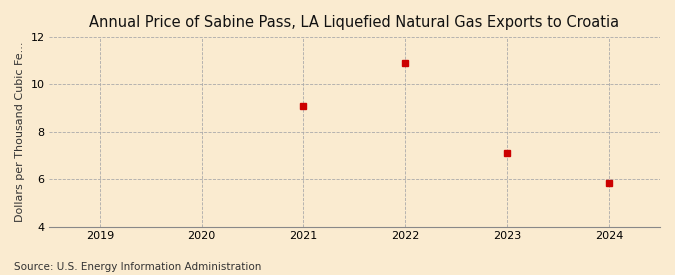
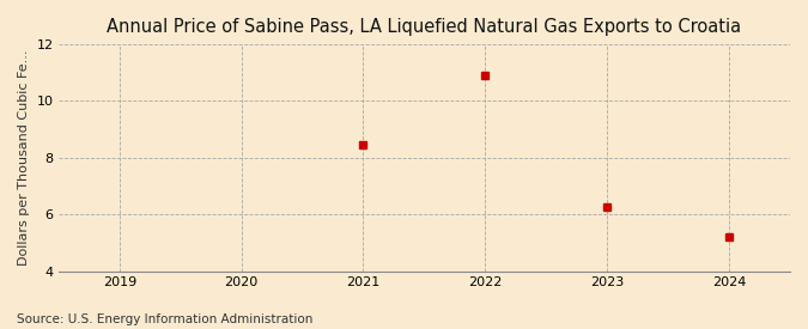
2021: 9.10 -> 8.44
2023: 7.10 -> 6.27
2024: 5.85 -> 5.22
